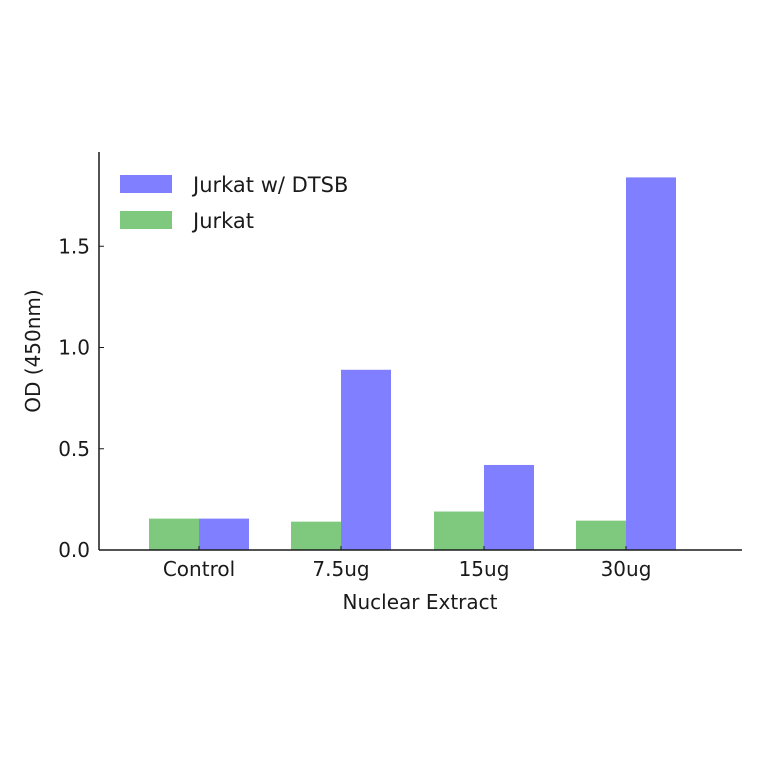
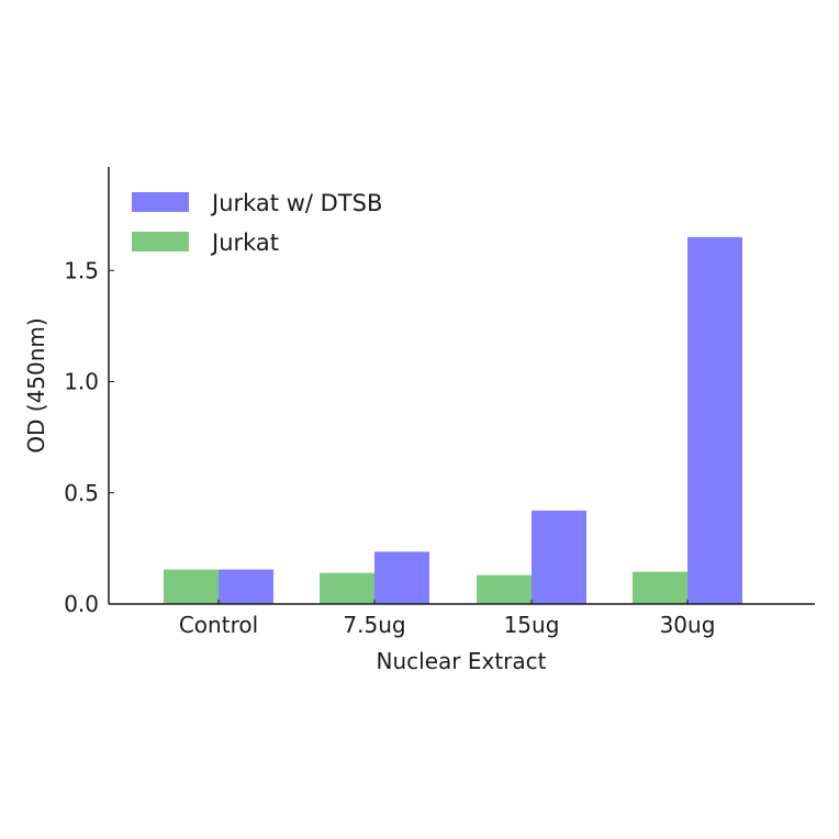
Jurkat w/ DTSB/7.5ug: 0.89 -> 0.23
Jurkat/15ug: 0.19 -> 0.13
Jurkat w/ DTSB/30ug: 1.84 -> 1.65
